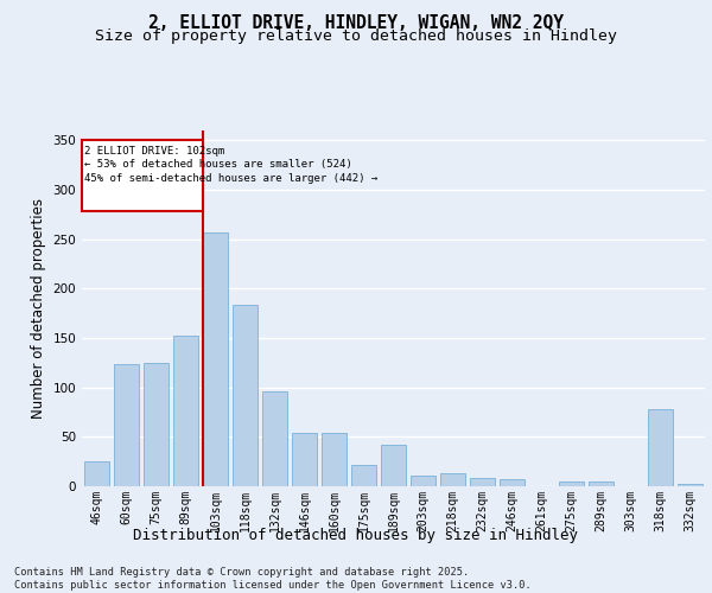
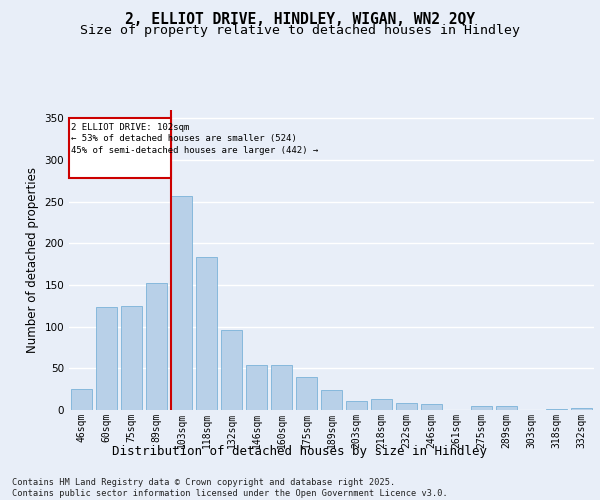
175sqm: 22 -> 40
189sqm: 42 -> 24
318sqm: 78 -> 1
